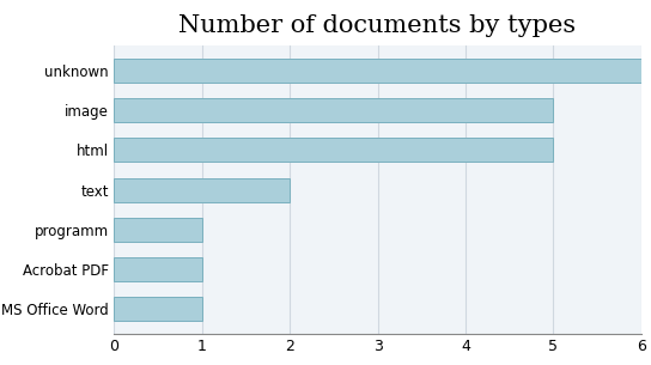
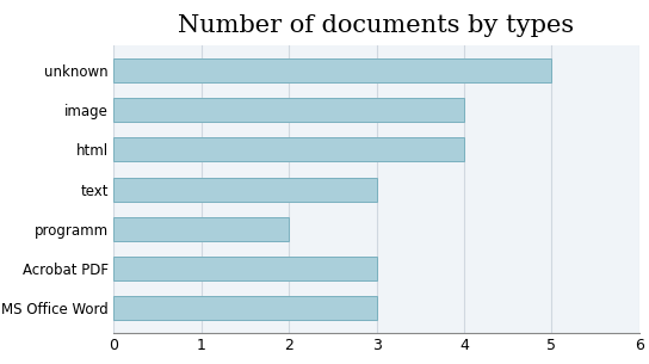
unknown: 6 -> 5
image: 5 -> 4
html: 5 -> 4
text: 2 -> 3
programm: 1 -> 2
Acrobat PDF: 1 -> 3
MS Office Word: 1 -> 3
